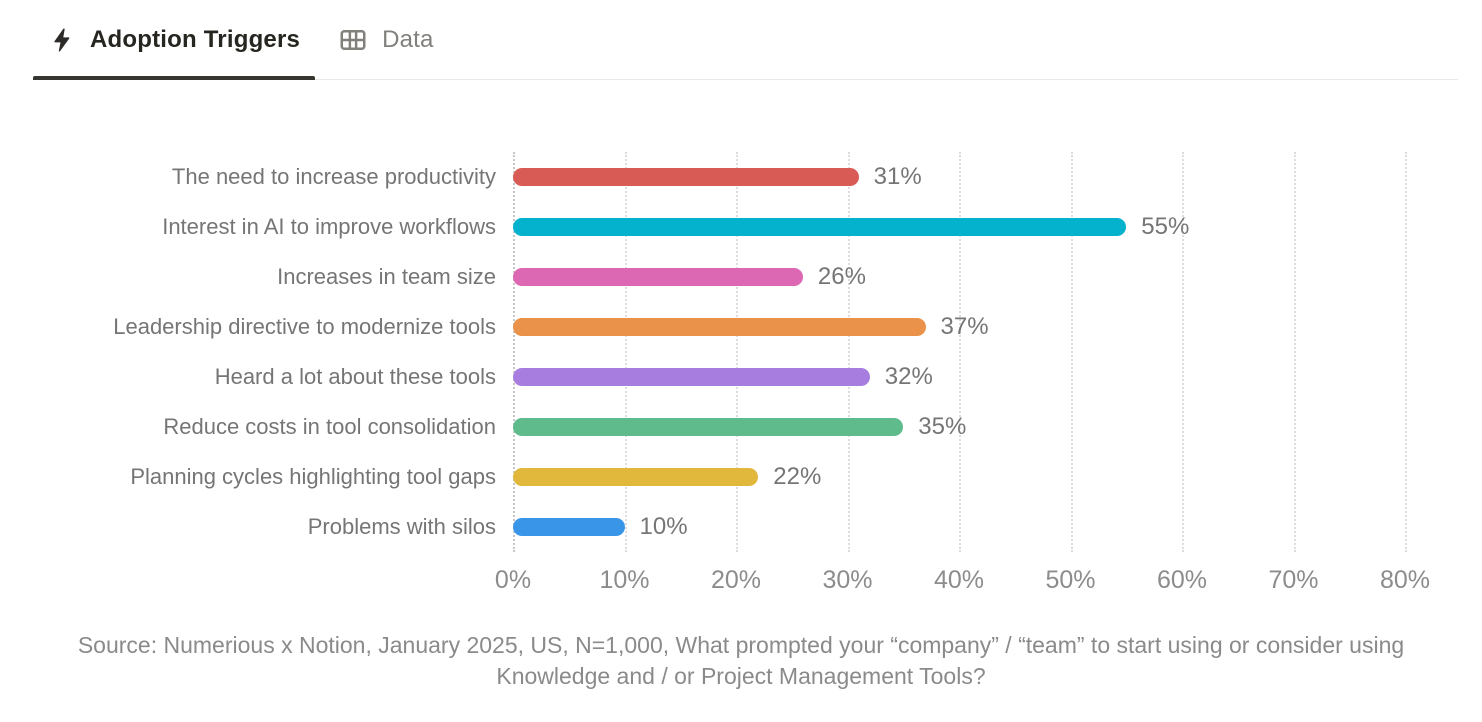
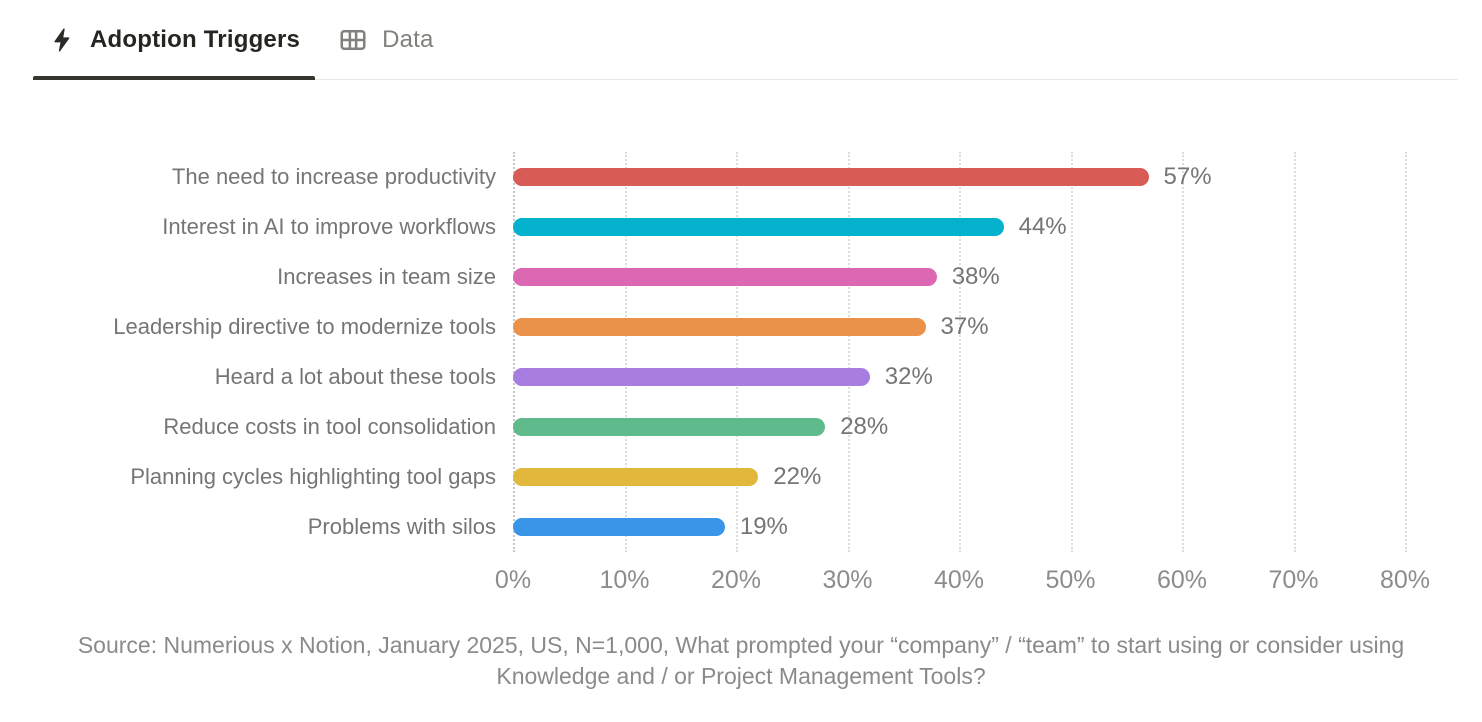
The need to increase productivity: 31% -> 57%
Interest in AI to improve workflows: 55% -> 44%
Increases in team size: 26% -> 38%
Reduce costs in tool consolidation: 35% -> 28%
Problems with silos: 10% -> 19%
